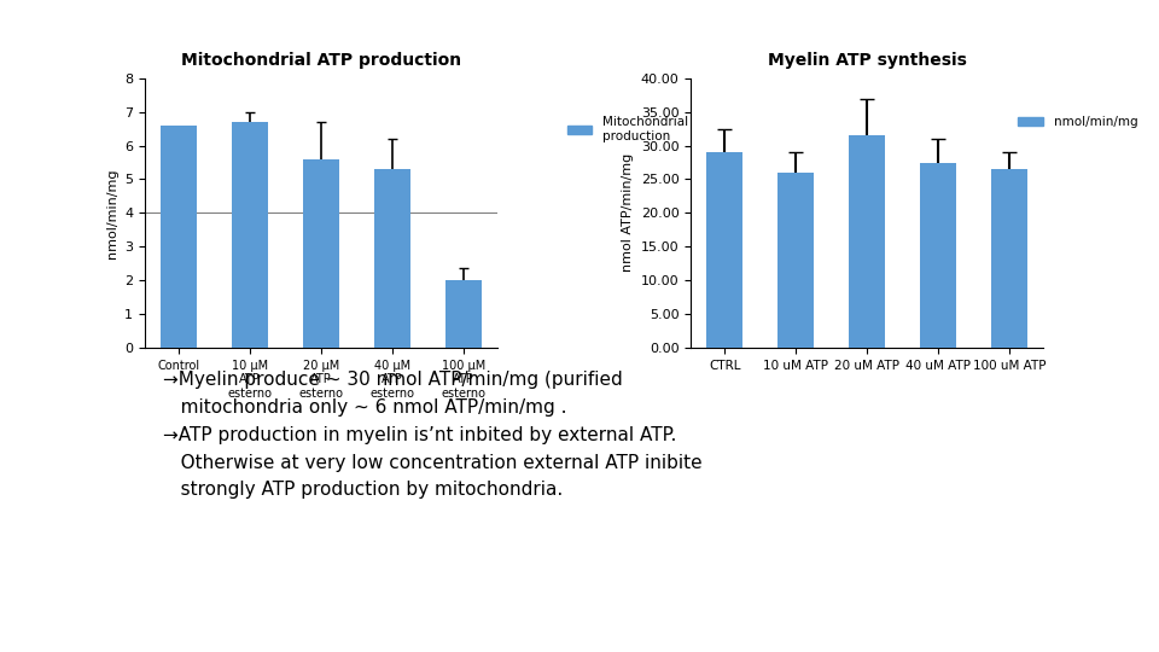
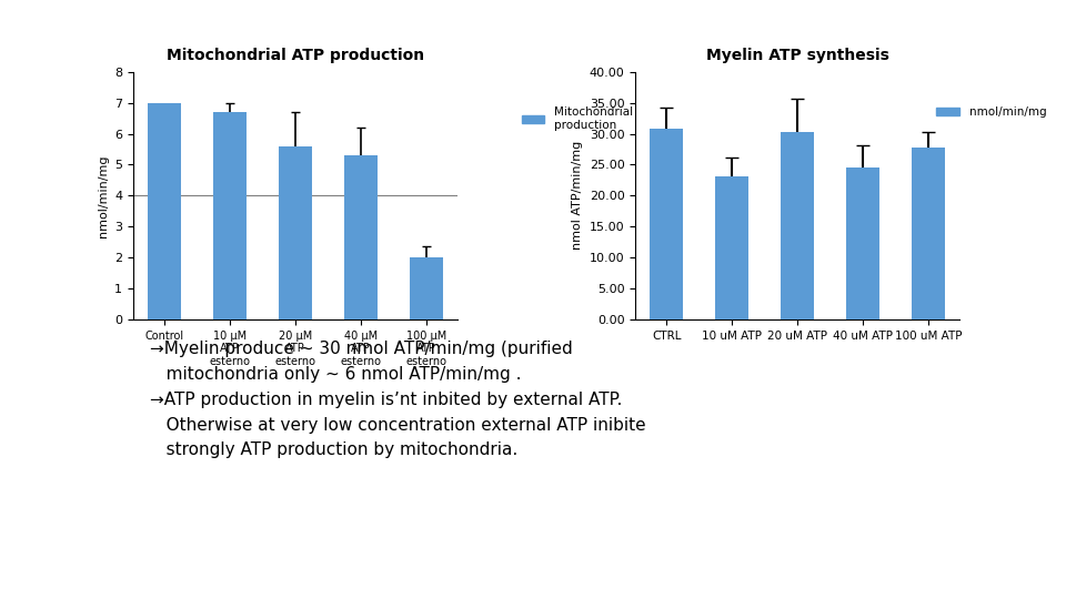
Mitochondrial ATP production/Control: 6.6 -> 7.0
Myelin ATP synthesis/CTRL: 29.0 -> 30.8
Myelin ATP synthesis/10 uM ATP: 26.0 -> 23.2
Myelin ATP synthesis/20 uM ATP: 31.5 -> 30.2
Myelin ATP synthesis/40 uM ATP: 27.5 -> 24.6
Myelin ATP synthesis/100 uM ATP: 26.5 -> 27.8
